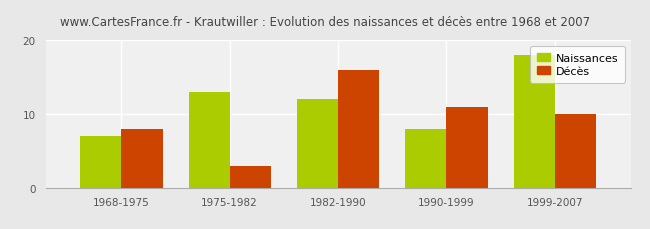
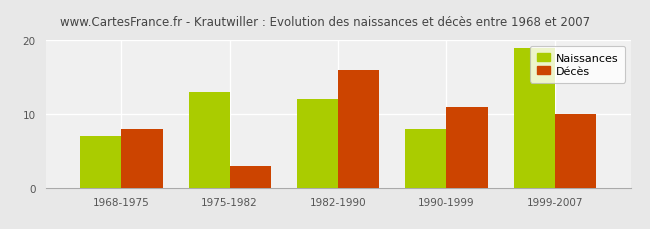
Naissances/1999-2007: 18 -> 19
